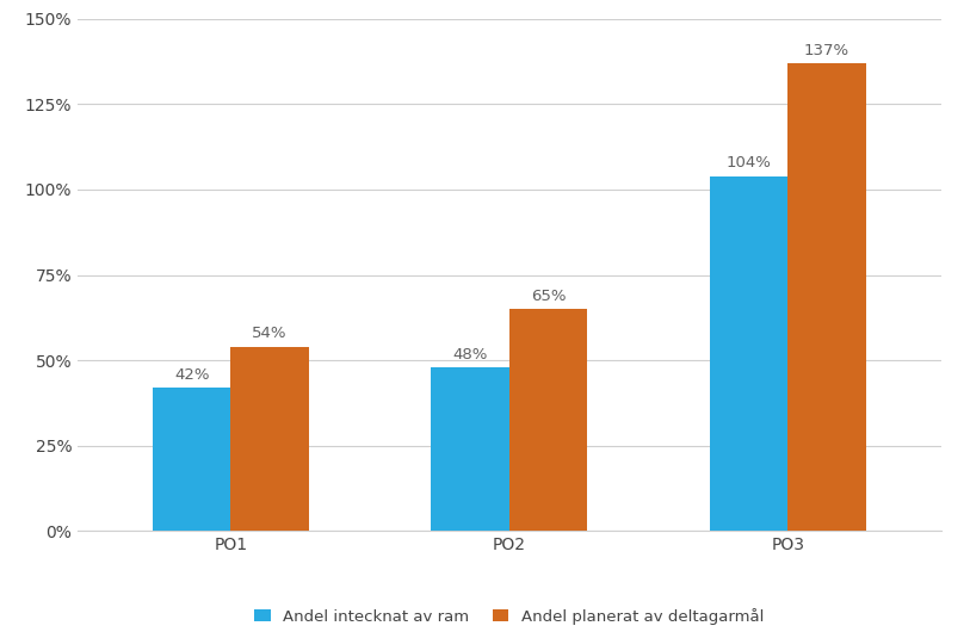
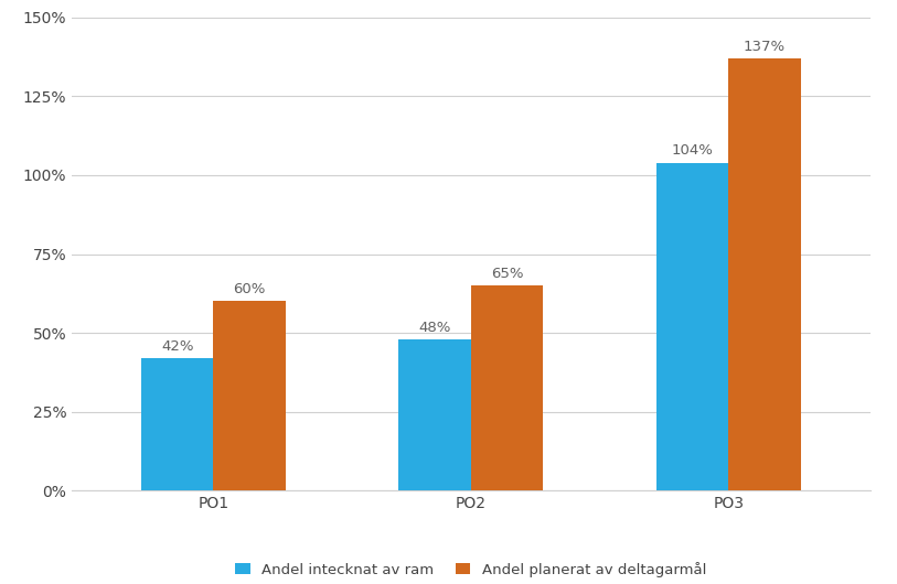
Andel planerat av deltagarmål/PO1: 54% -> 60%
